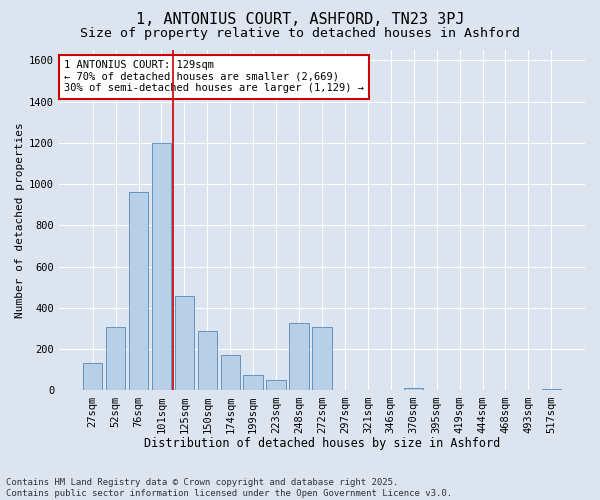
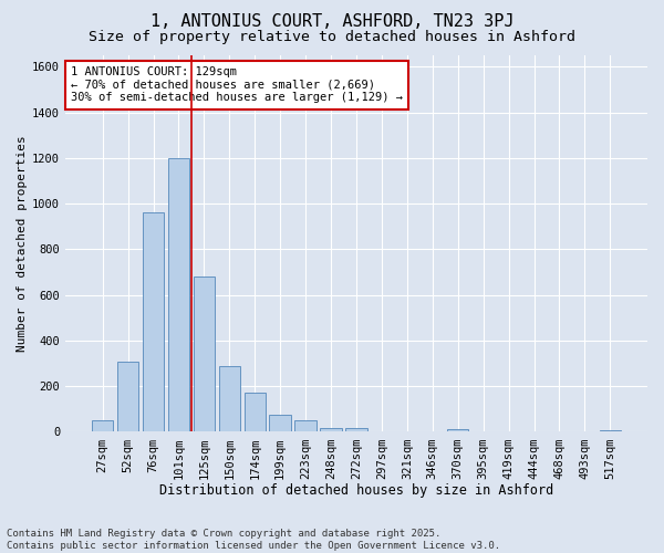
27sqm: 135 -> 50
125sqm: 460 -> 680
248sqm: 325 -> 15
272sqm: 310 -> 15
